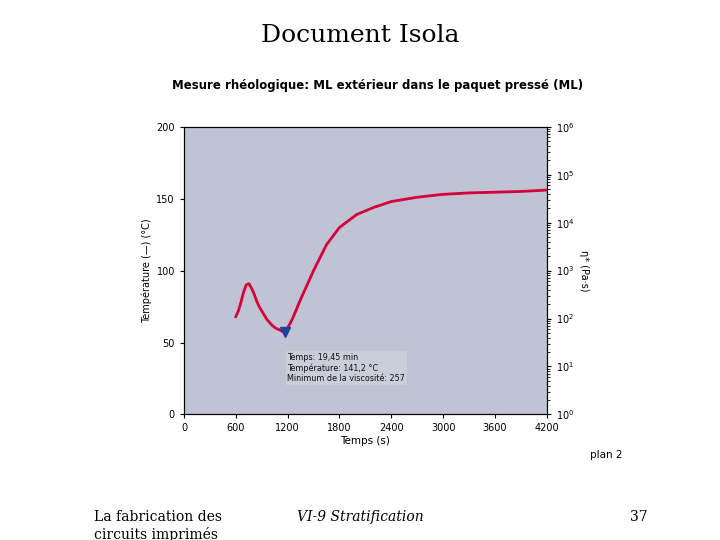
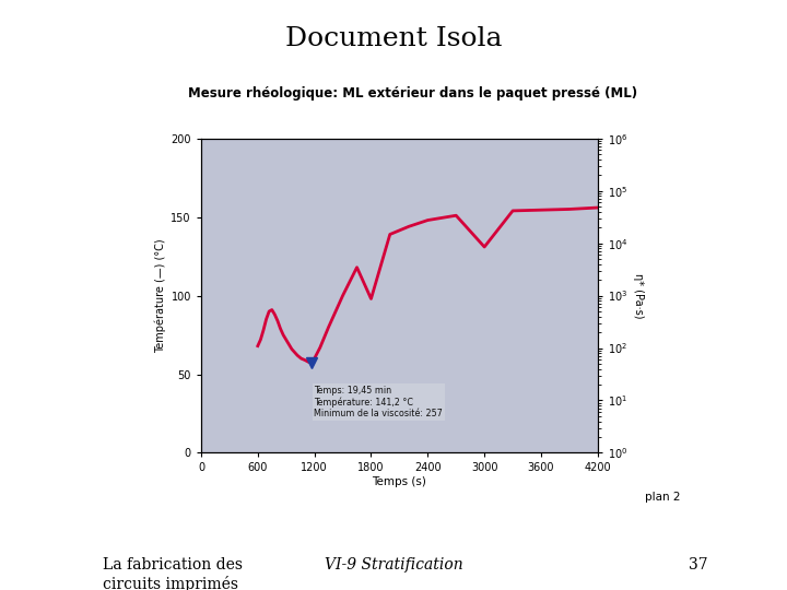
1800: 130 -> 98
3000: 153 -> 131
